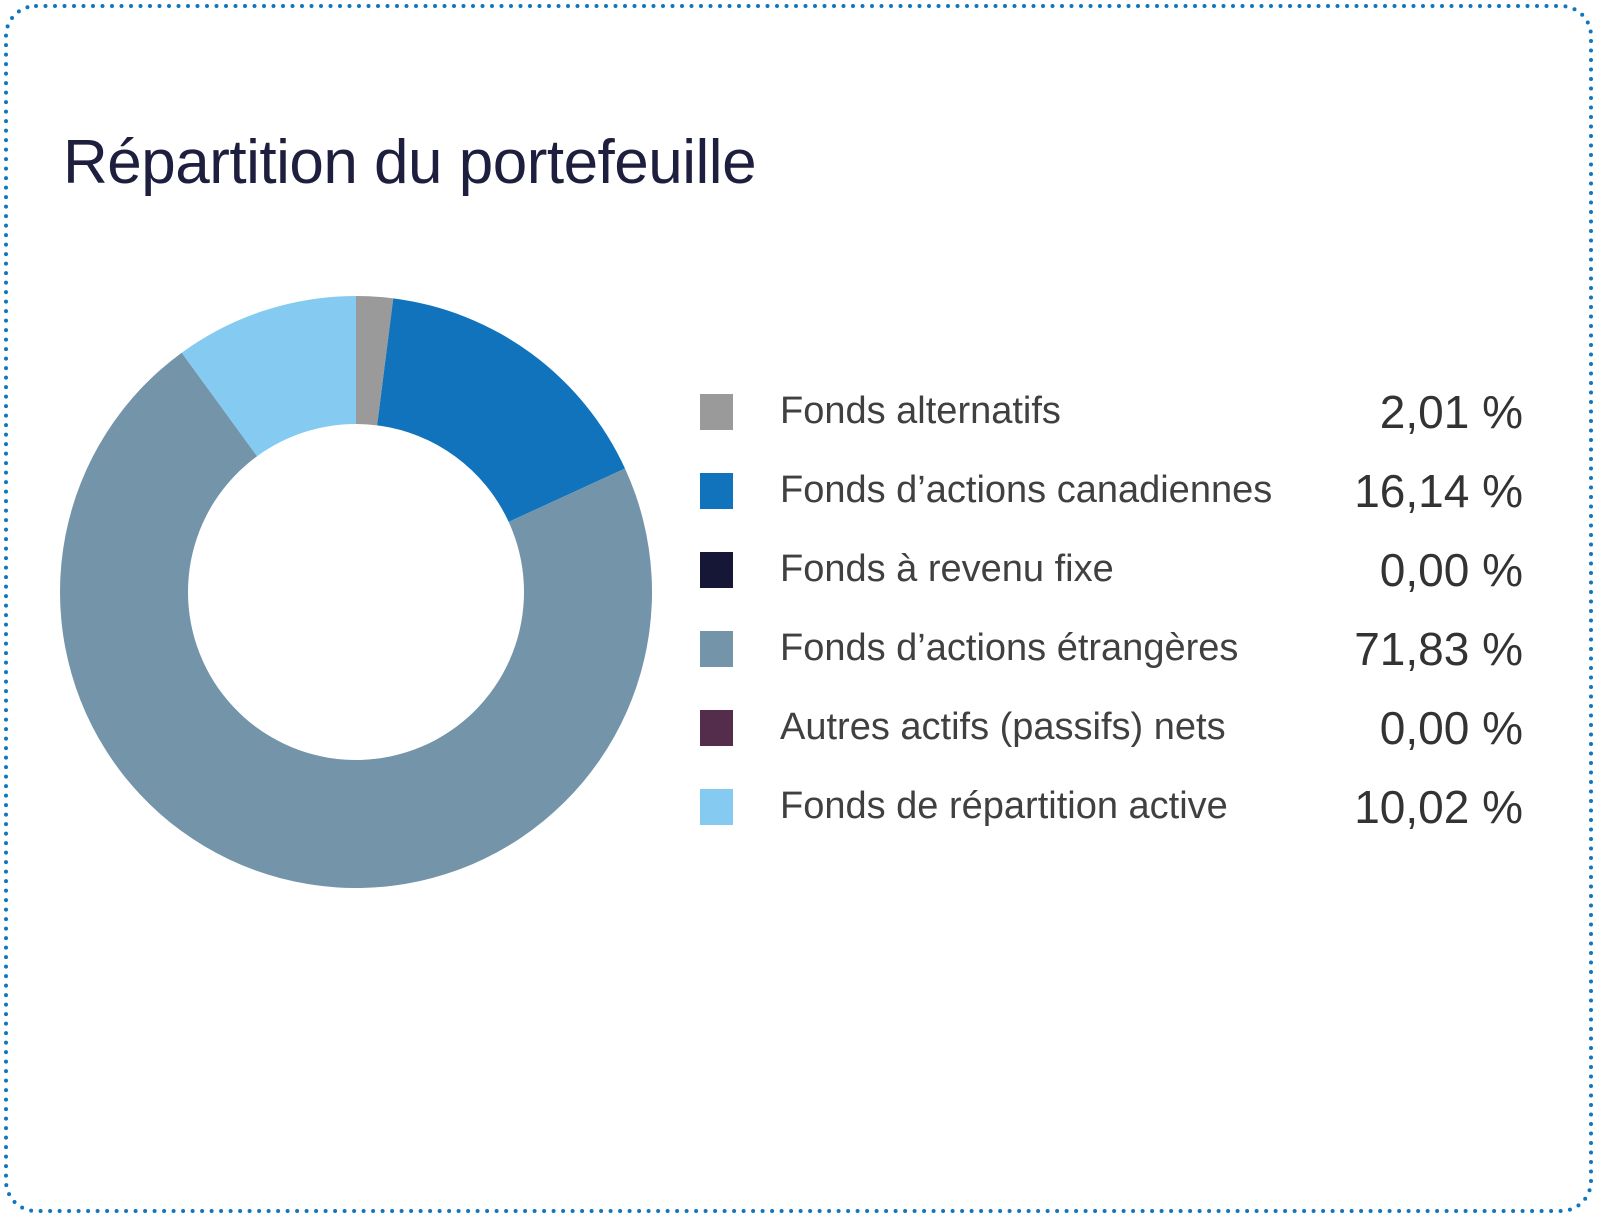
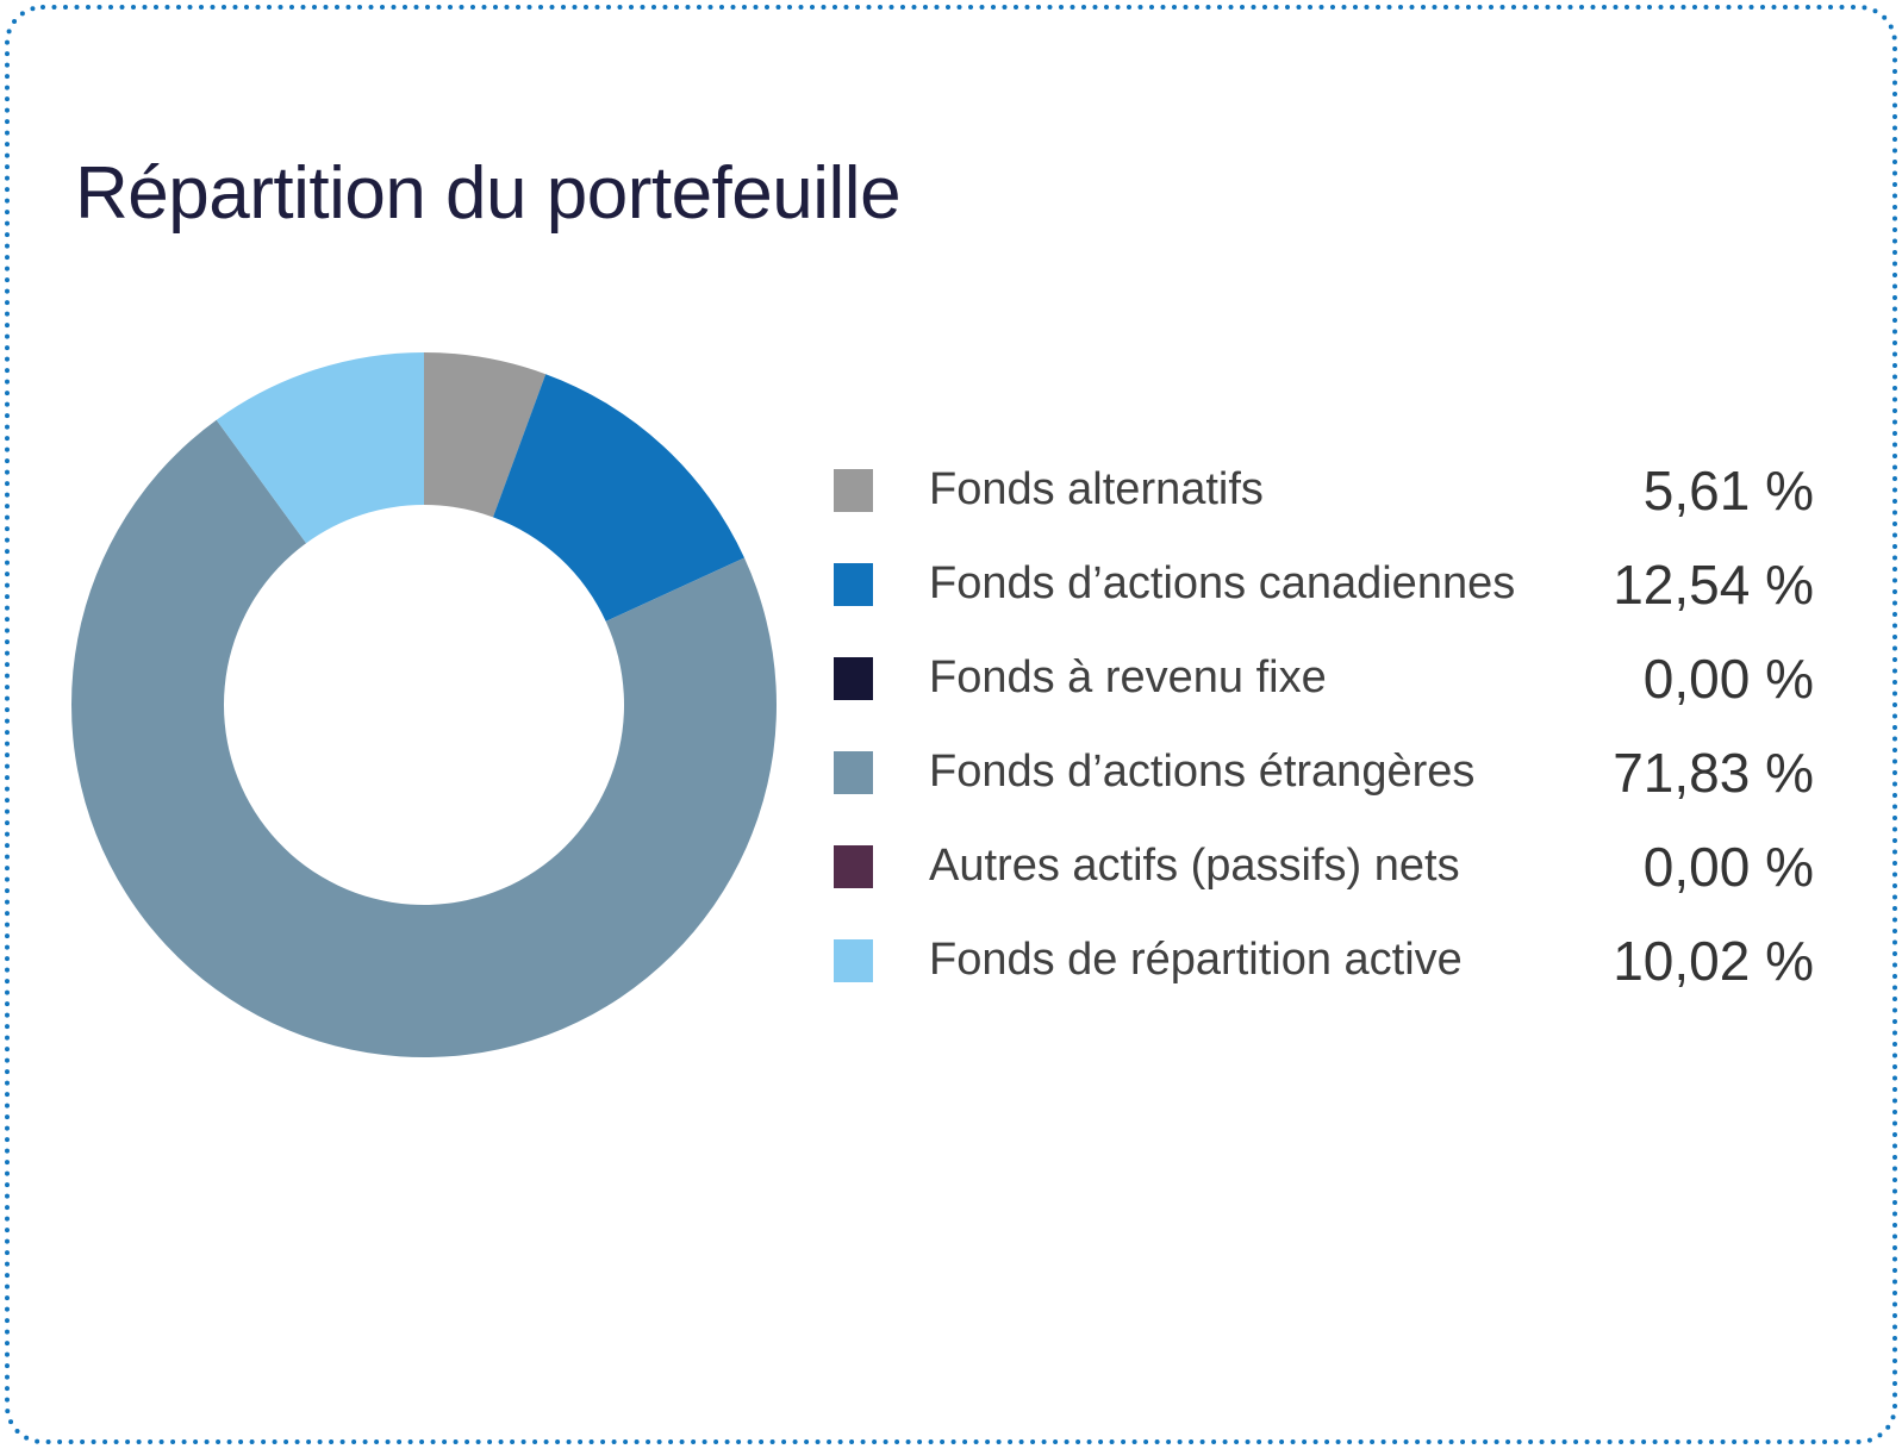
Fonds alternatifs: 2,01 -> 5,61
Fonds d’actions canadiennes: 16,14 -> 12,54
